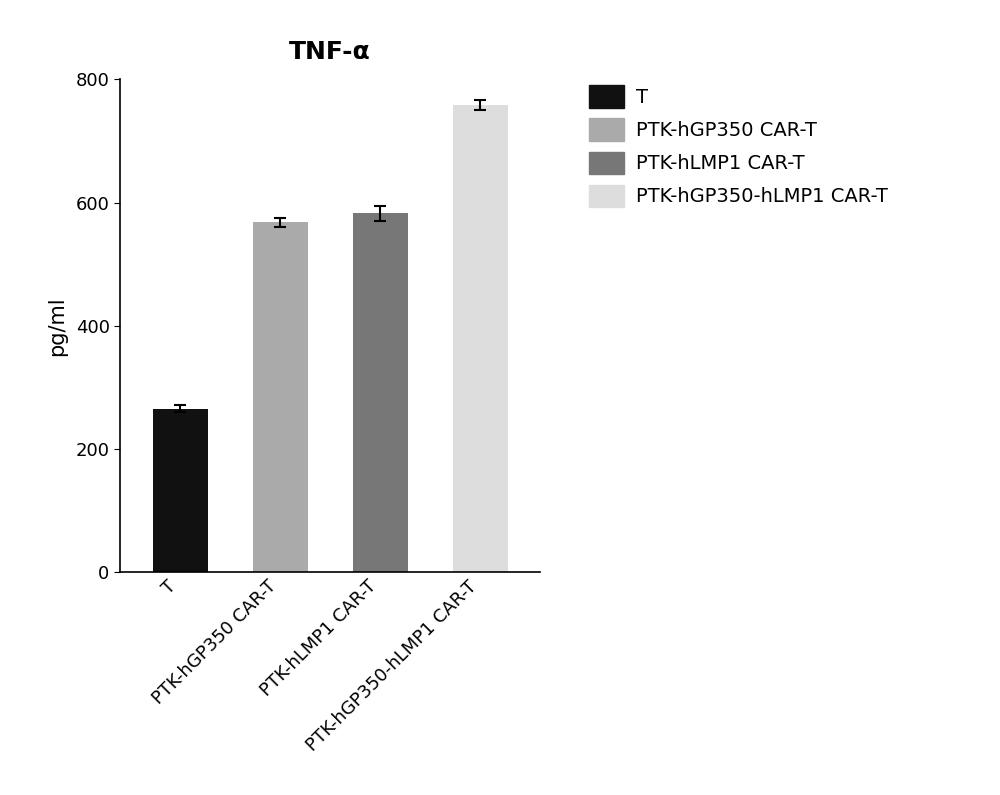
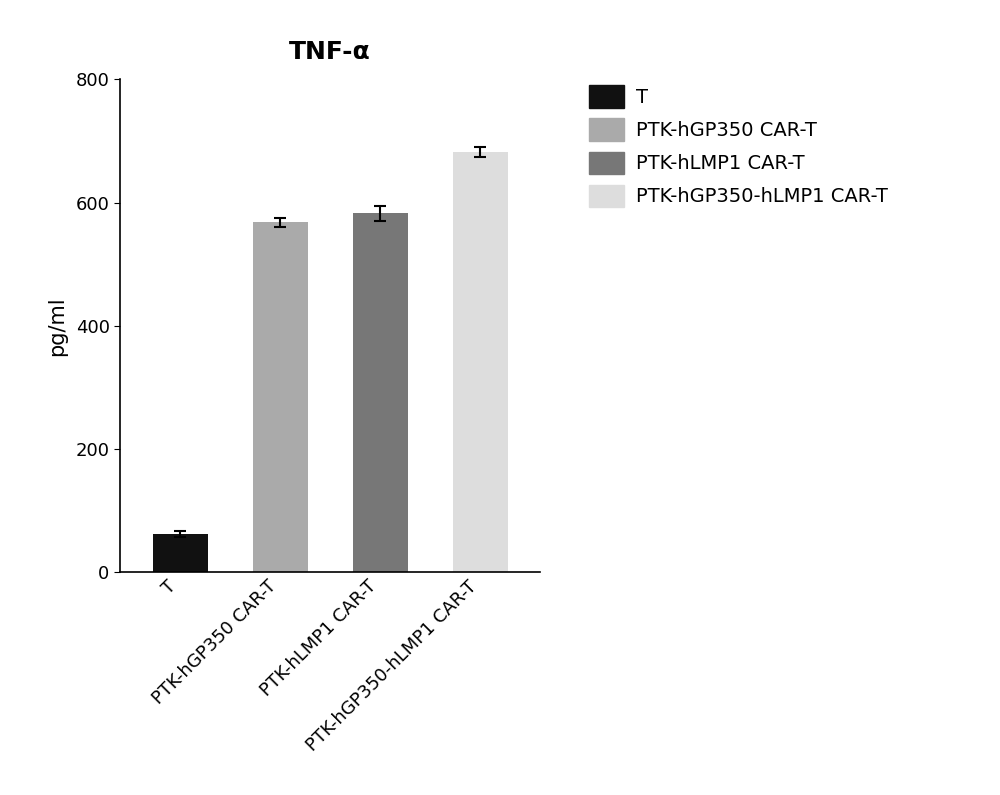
T: 266 -> 62
PTK-hGP350-hLMP1 CAR-T: 758 -> 682
